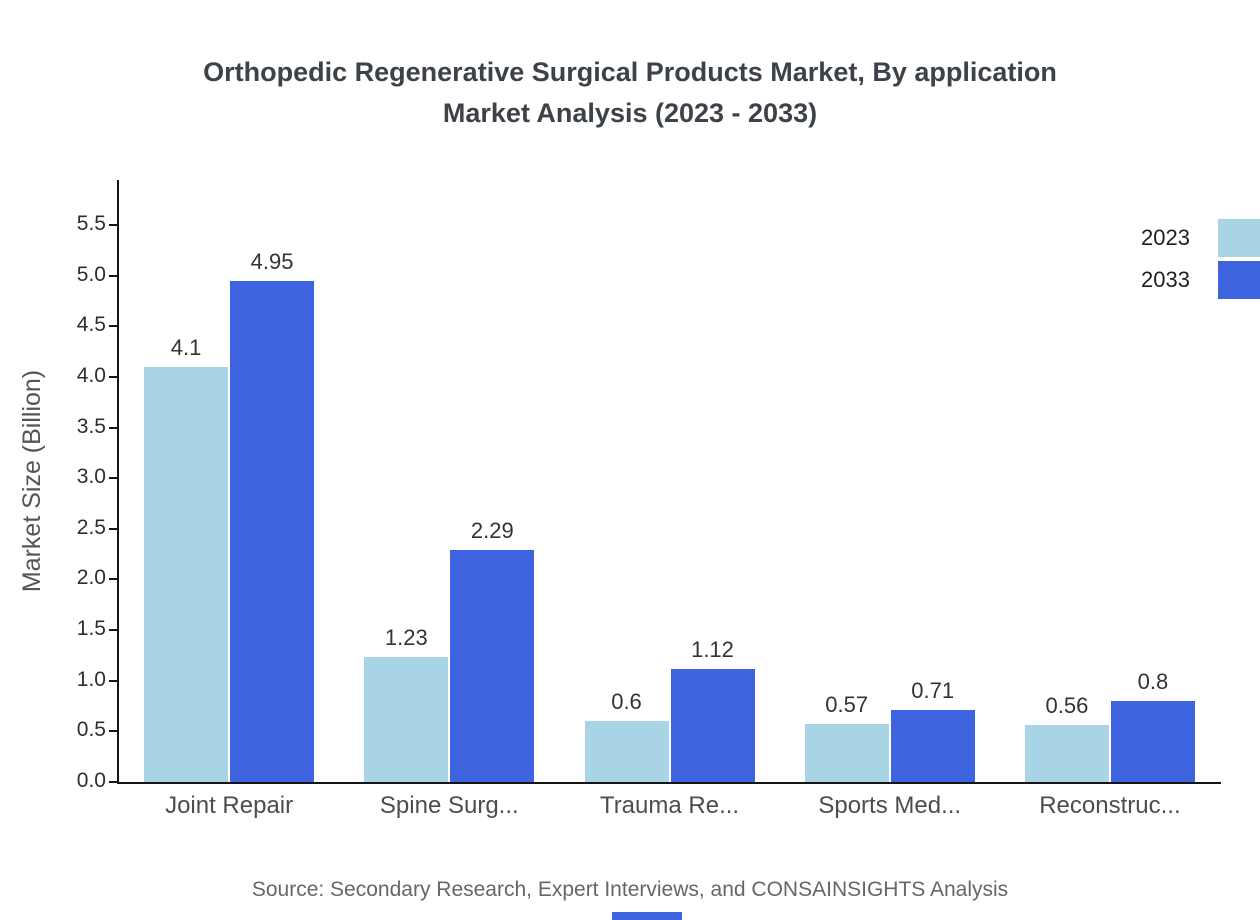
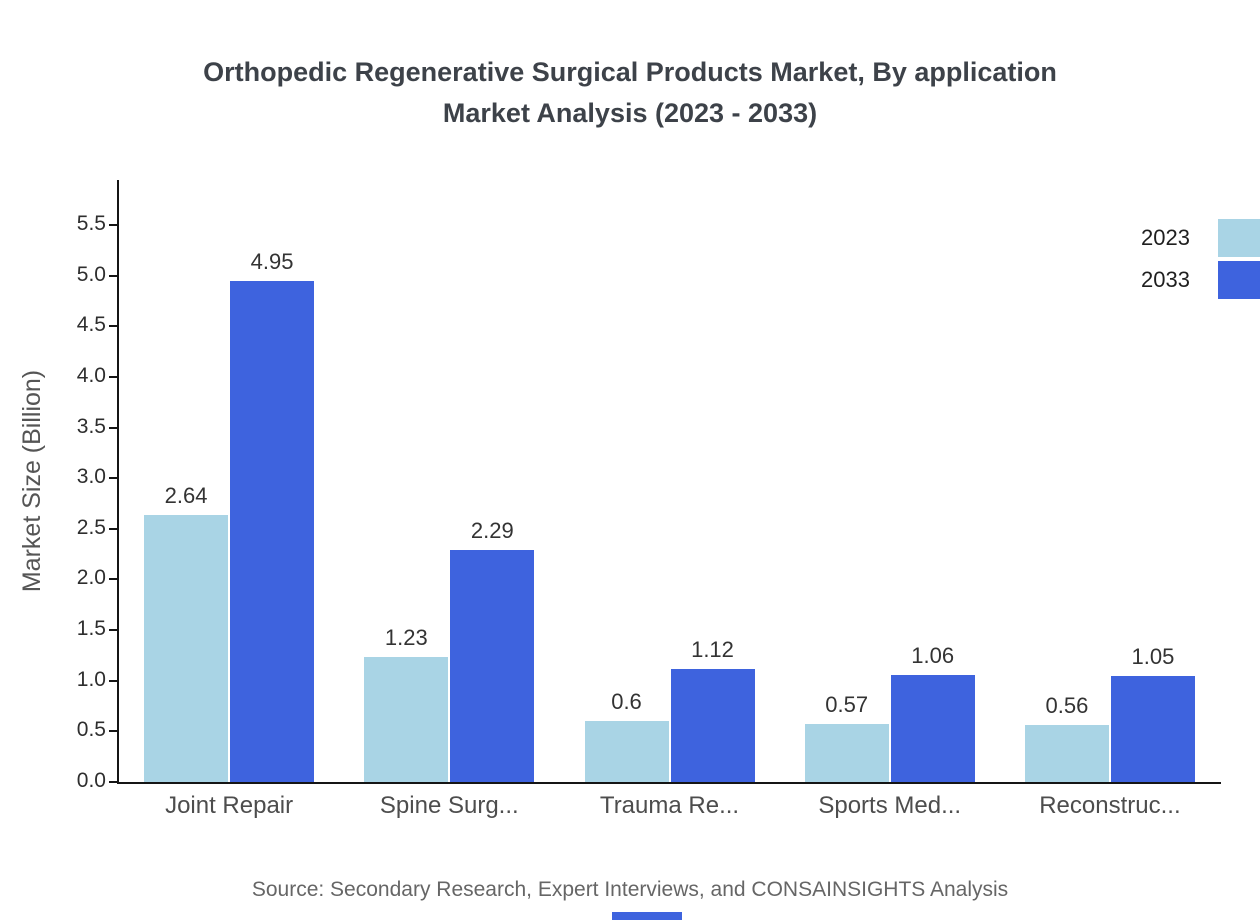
2023/Joint Repair: 4.1 -> 2.64
2033/Sports Med...: 0.71 -> 1.06
2033/Reconstruc...: 0.8 -> 1.05
